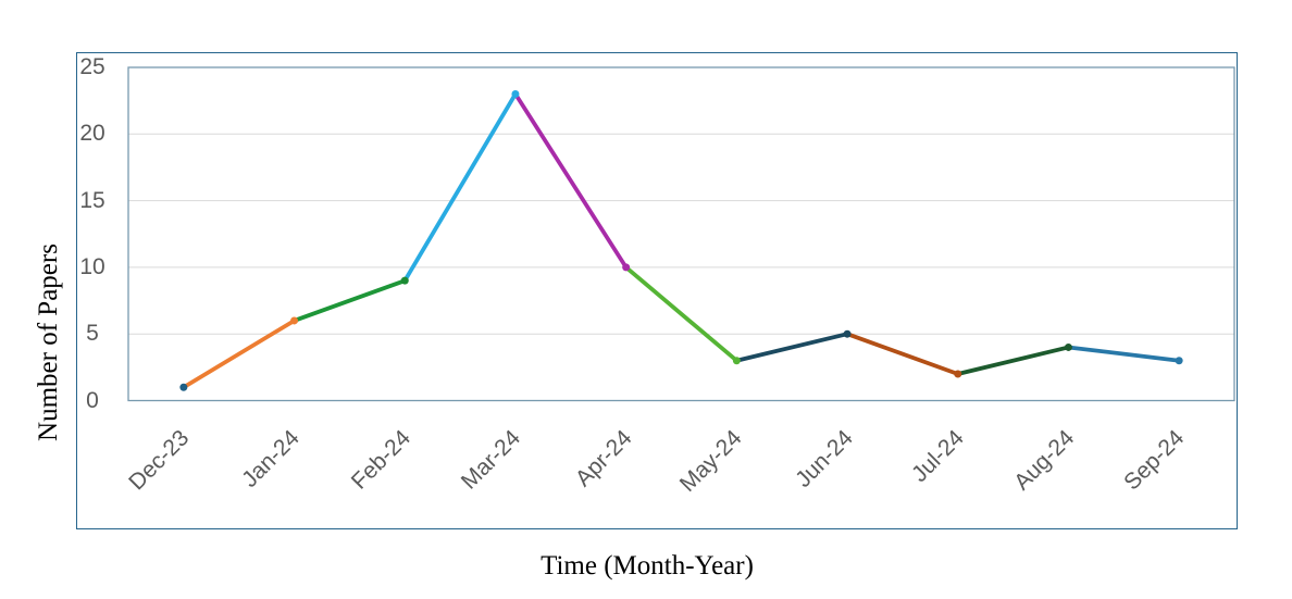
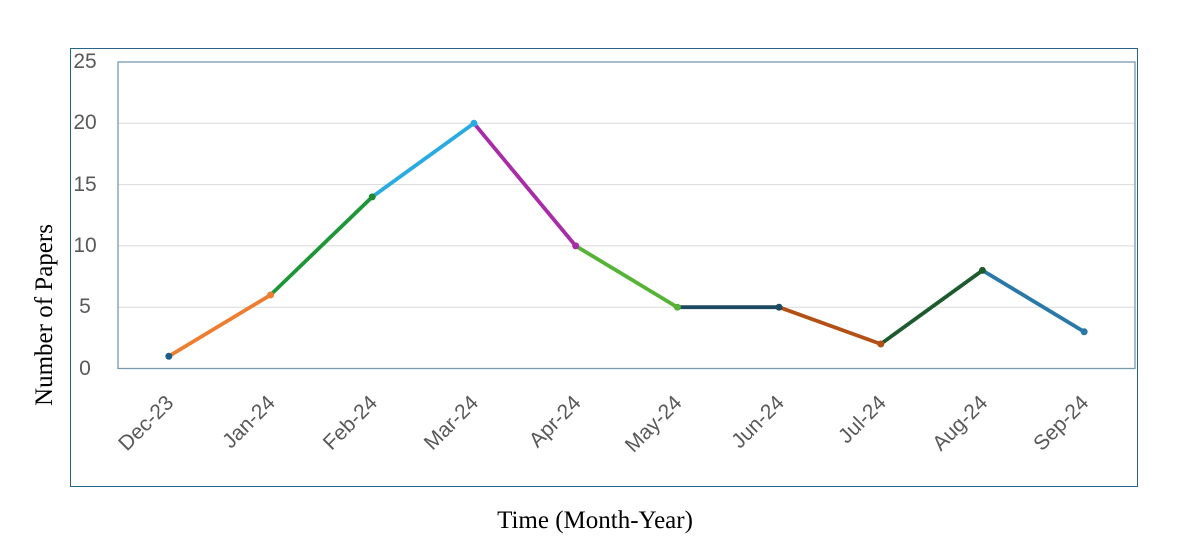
Feb-24: 9 -> 14
Mar-24: 23 -> 20
May-24: 3 -> 5
Aug-24: 4 -> 8
